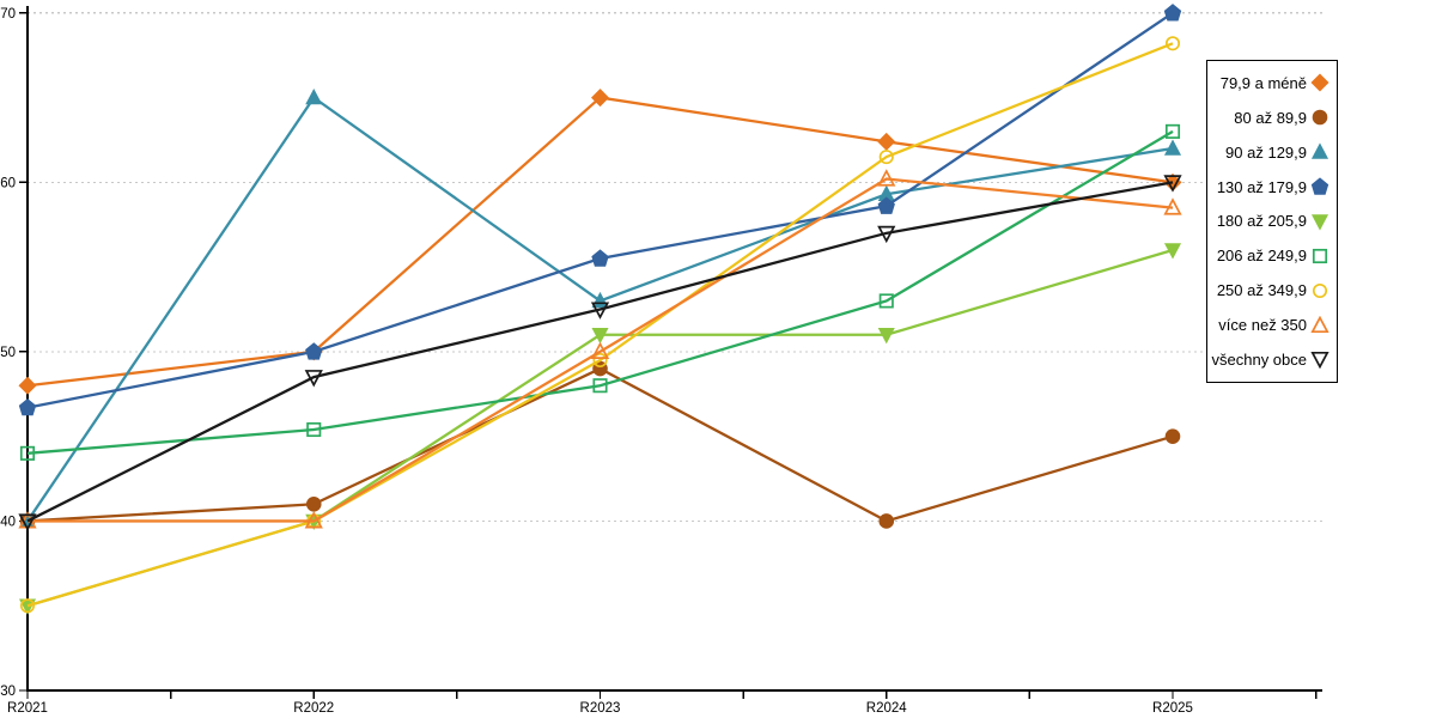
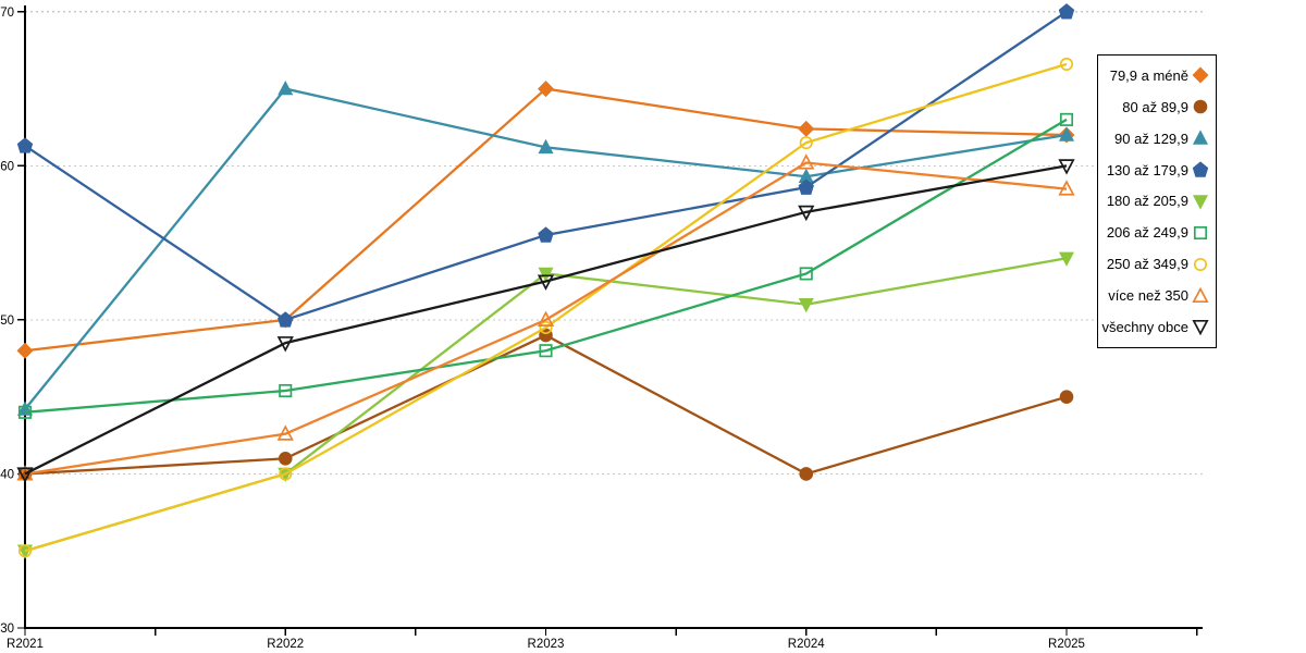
90 až 129,9/R2021: 40.0 -> 44.2
130 až 179,9/R2021: 46.7 -> 61.3
více než 350/R2022: 40.0 -> 42.6
90 až 129,9/R2023: 53.0 -> 61.2
180 až 205,9/R2023: 51 -> 53
79,9 a méně/R2025: 60.0 -> 62.0
180 až 205,9/R2025: 56 -> 54
250 až 349,9/R2025: 68.2 -> 66.6
